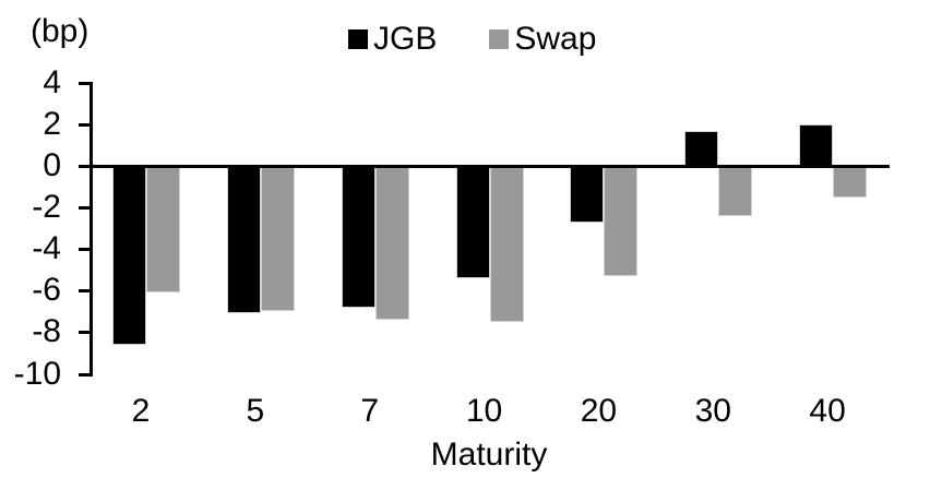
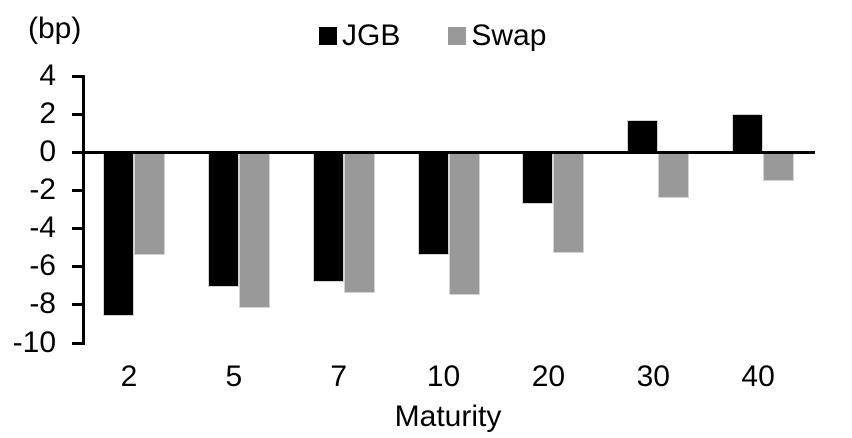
Swap/2: -6.1 -> -5.4
Swap/5: -7.0 -> -8.2
